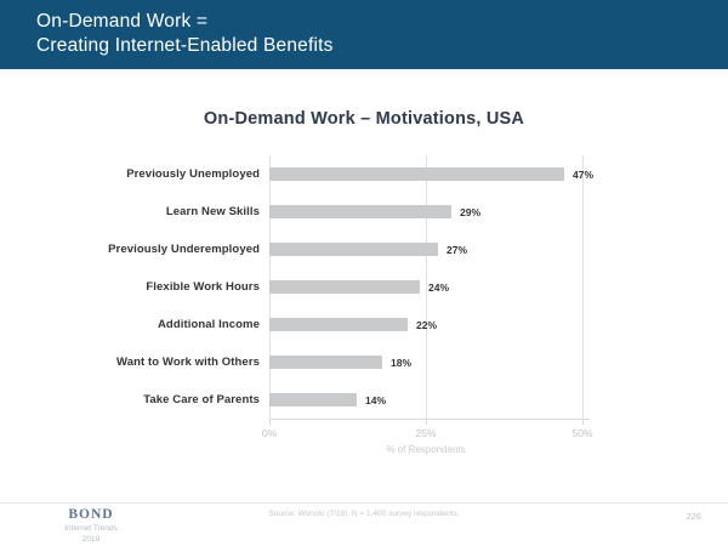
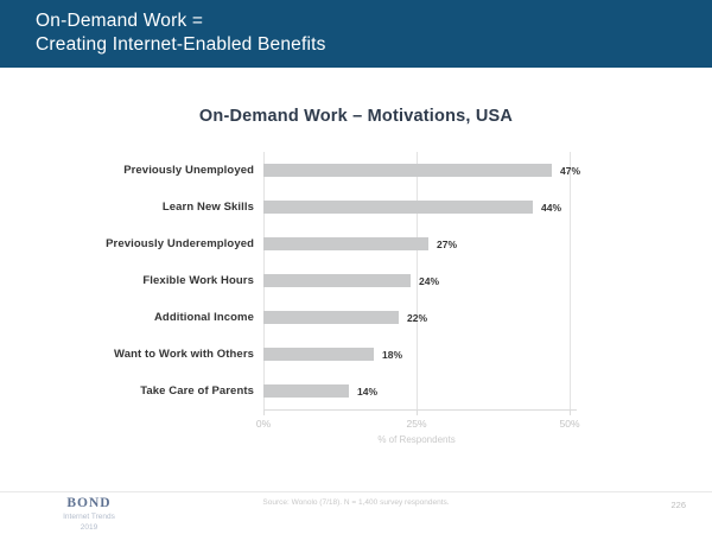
Learn New Skills: 29% -> 44%
